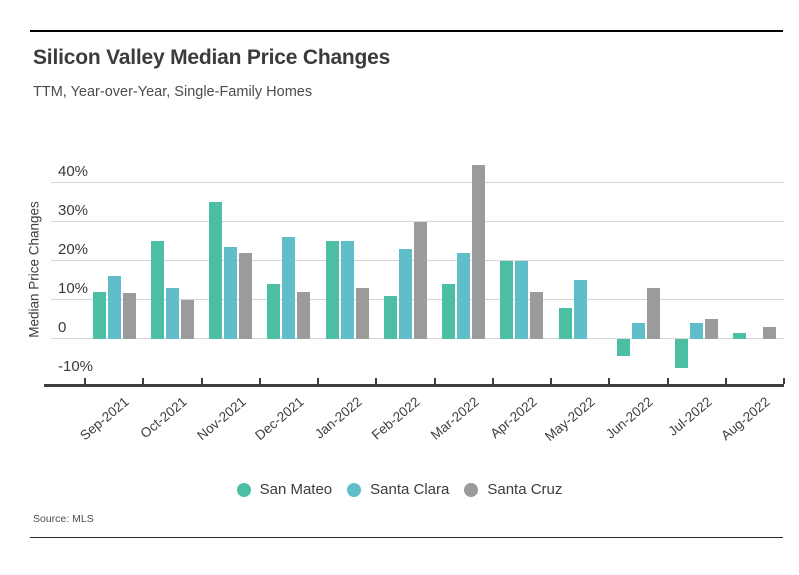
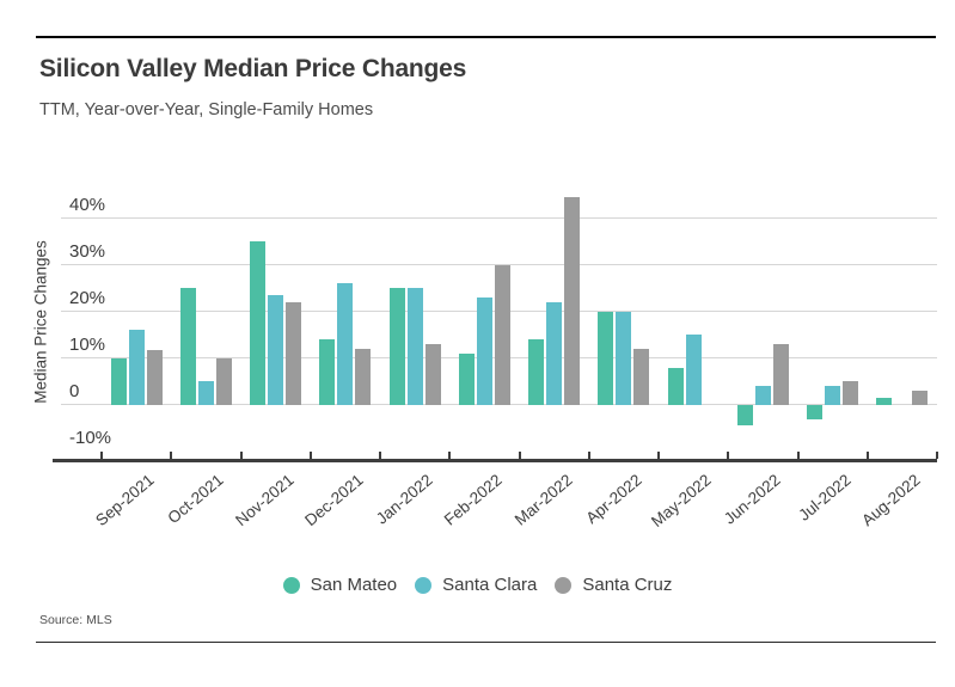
San Mateo/Sep-2021: 12% -> 10%
Santa Clara/Oct-2021: 13% -> 5%
San Mateo/Jul-2022: -8% -> -3%
